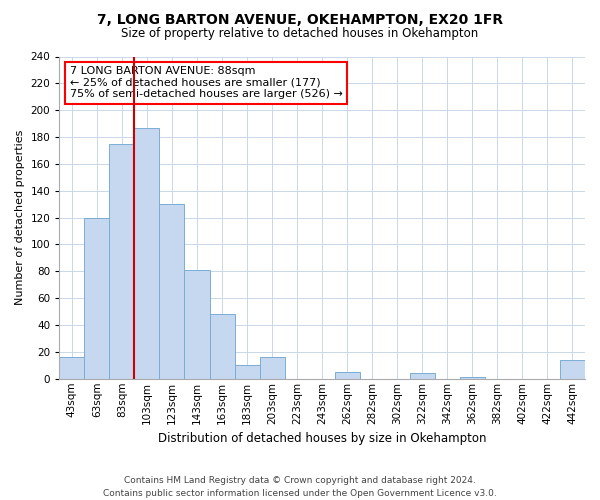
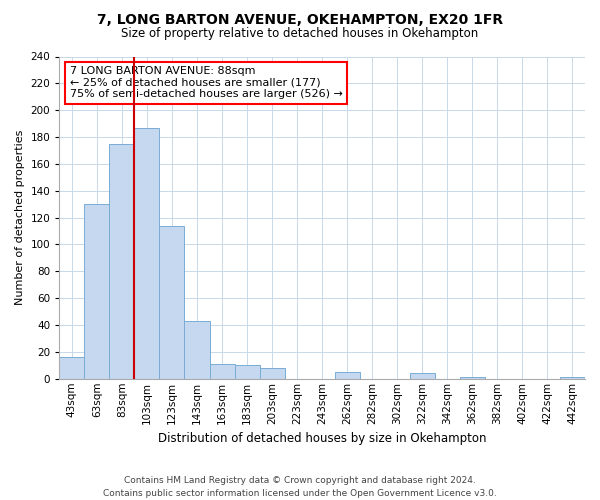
63sqm: 120 -> 130
123sqm: 130 -> 114
143sqm: 81 -> 43
163sqm: 48 -> 11
203sqm: 16 -> 8
442sqm: 14 -> 1
